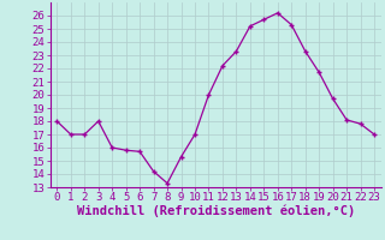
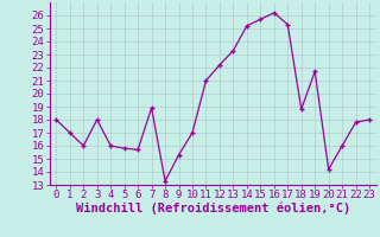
2: 17.0 -> 16.0
7: 14.2 -> 18.9
11: 20.0 -> 21.0
18: 23.3 -> 18.8
20: 19.7 -> 14.2
21: 18.1 -> 16.0
23: 17.0 -> 18.0
